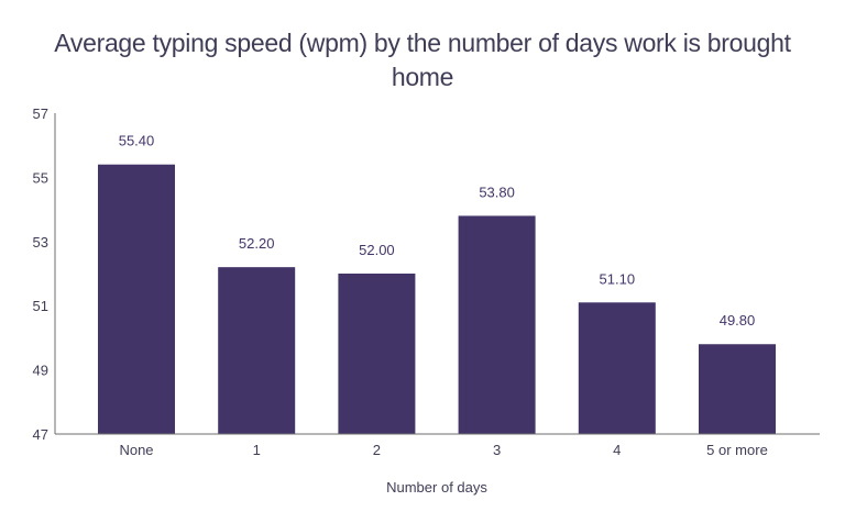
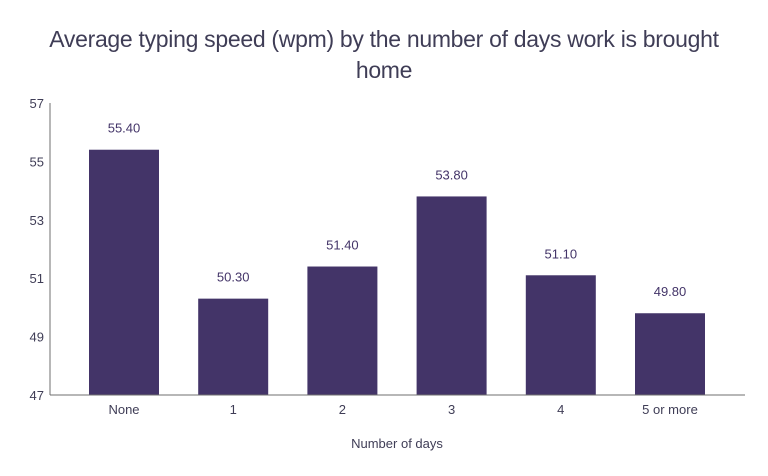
1: 52.20 -> 50.30
2: 52.00 -> 51.40
